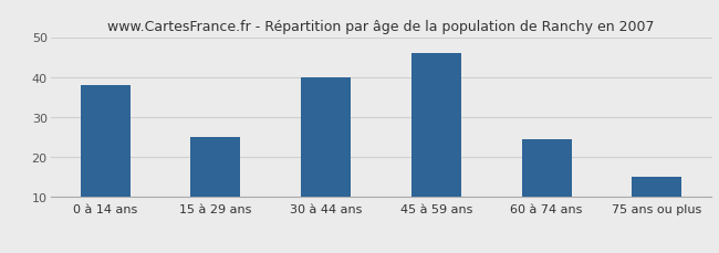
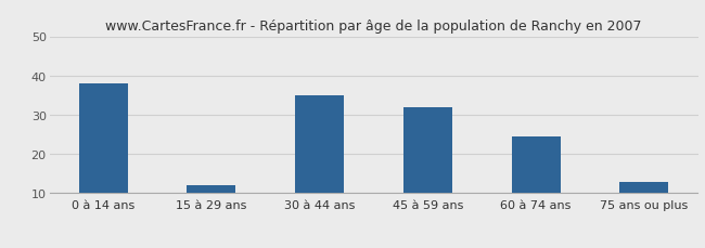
15 à 29 ans: 25.0 -> 12.0
30 à 44 ans: 40.0 -> 35.0
45 à 59 ans: 46.0 -> 32.0
75 ans ou plus: 15.0 -> 13.0
